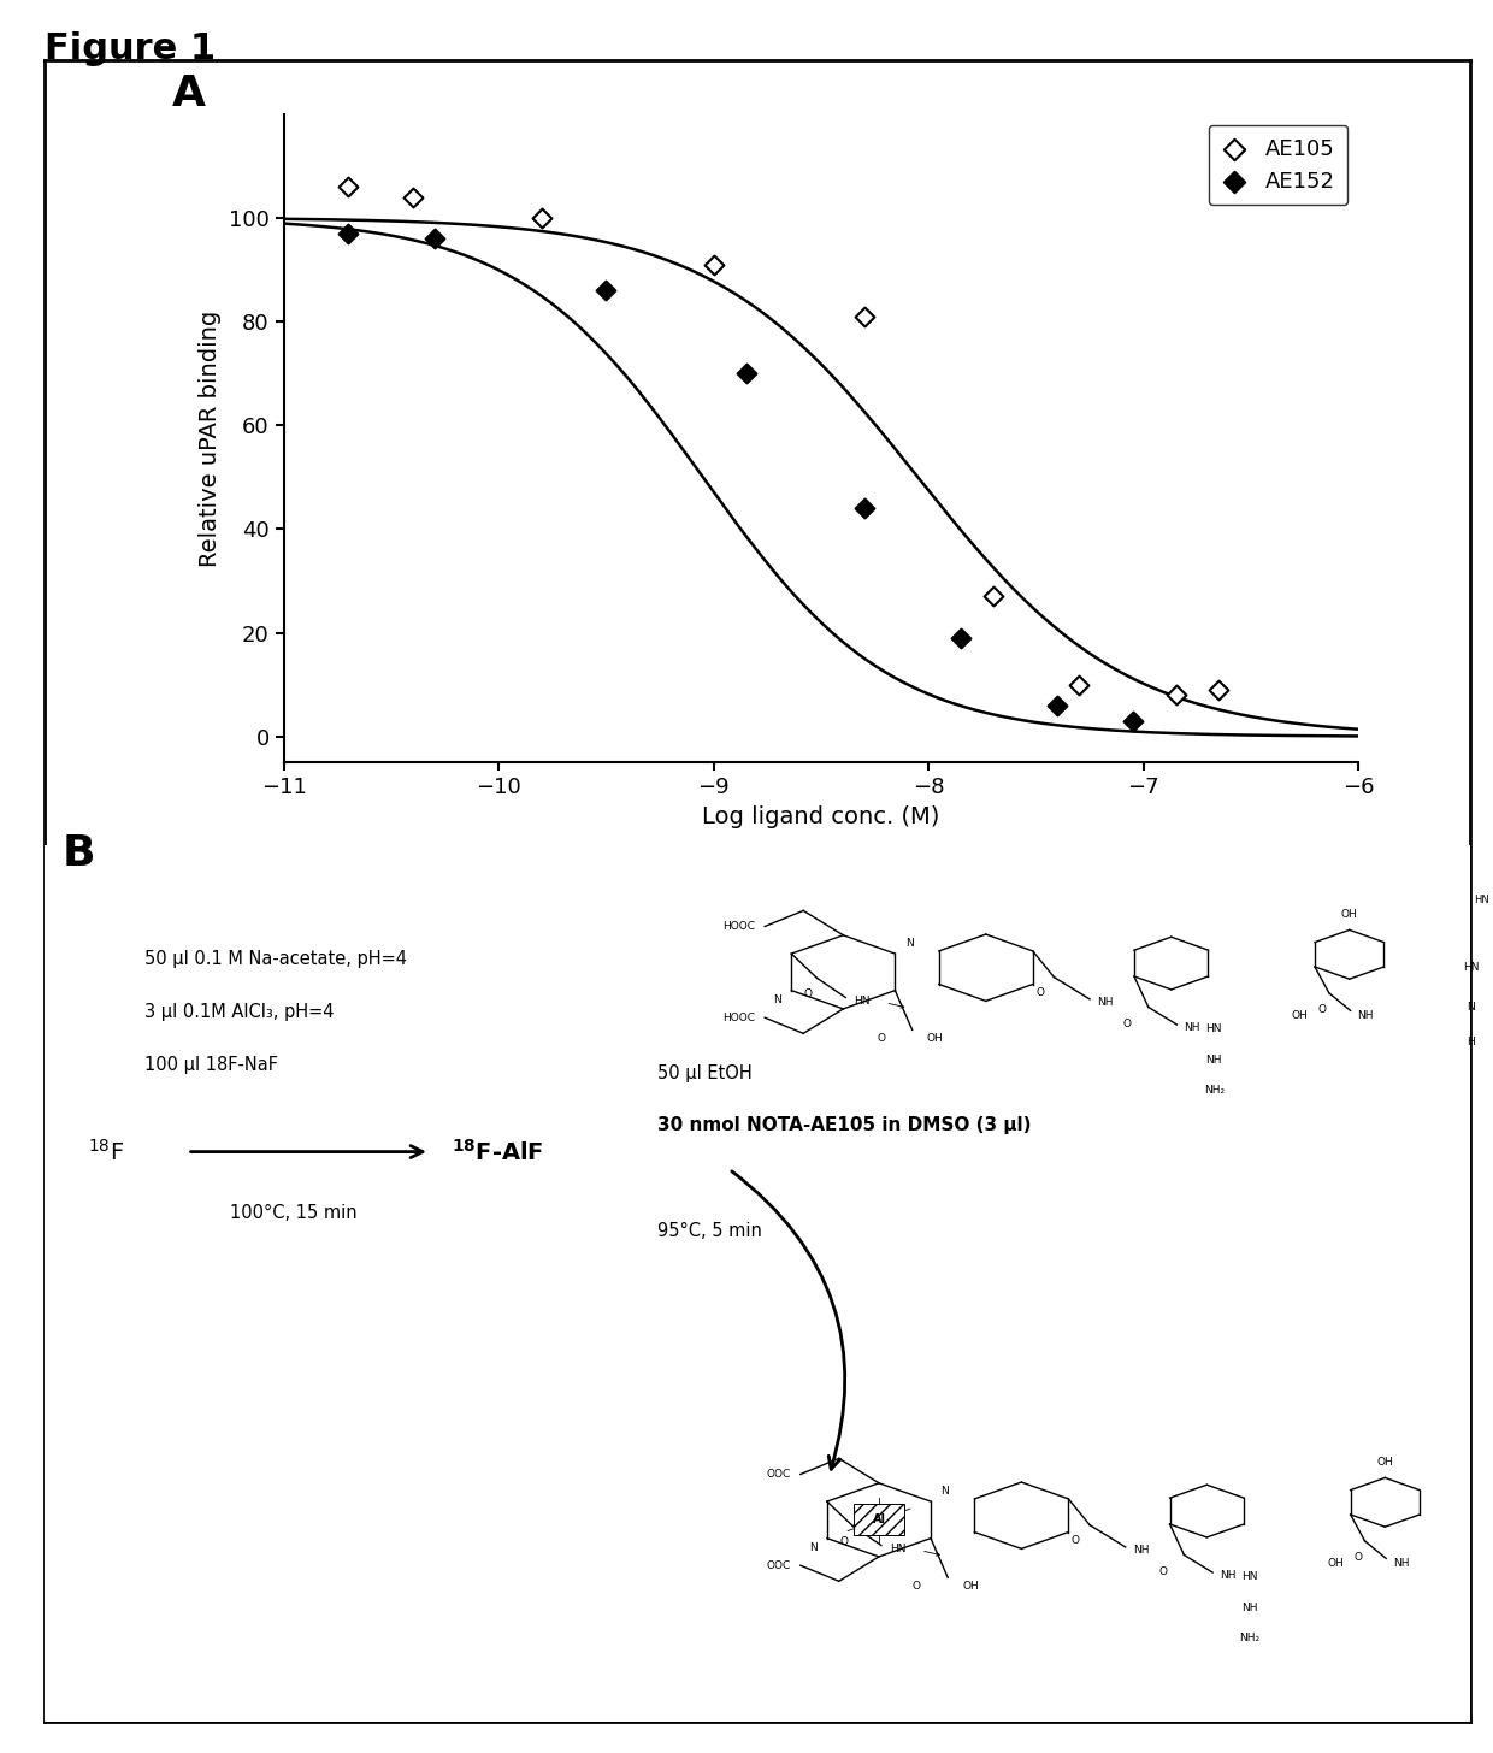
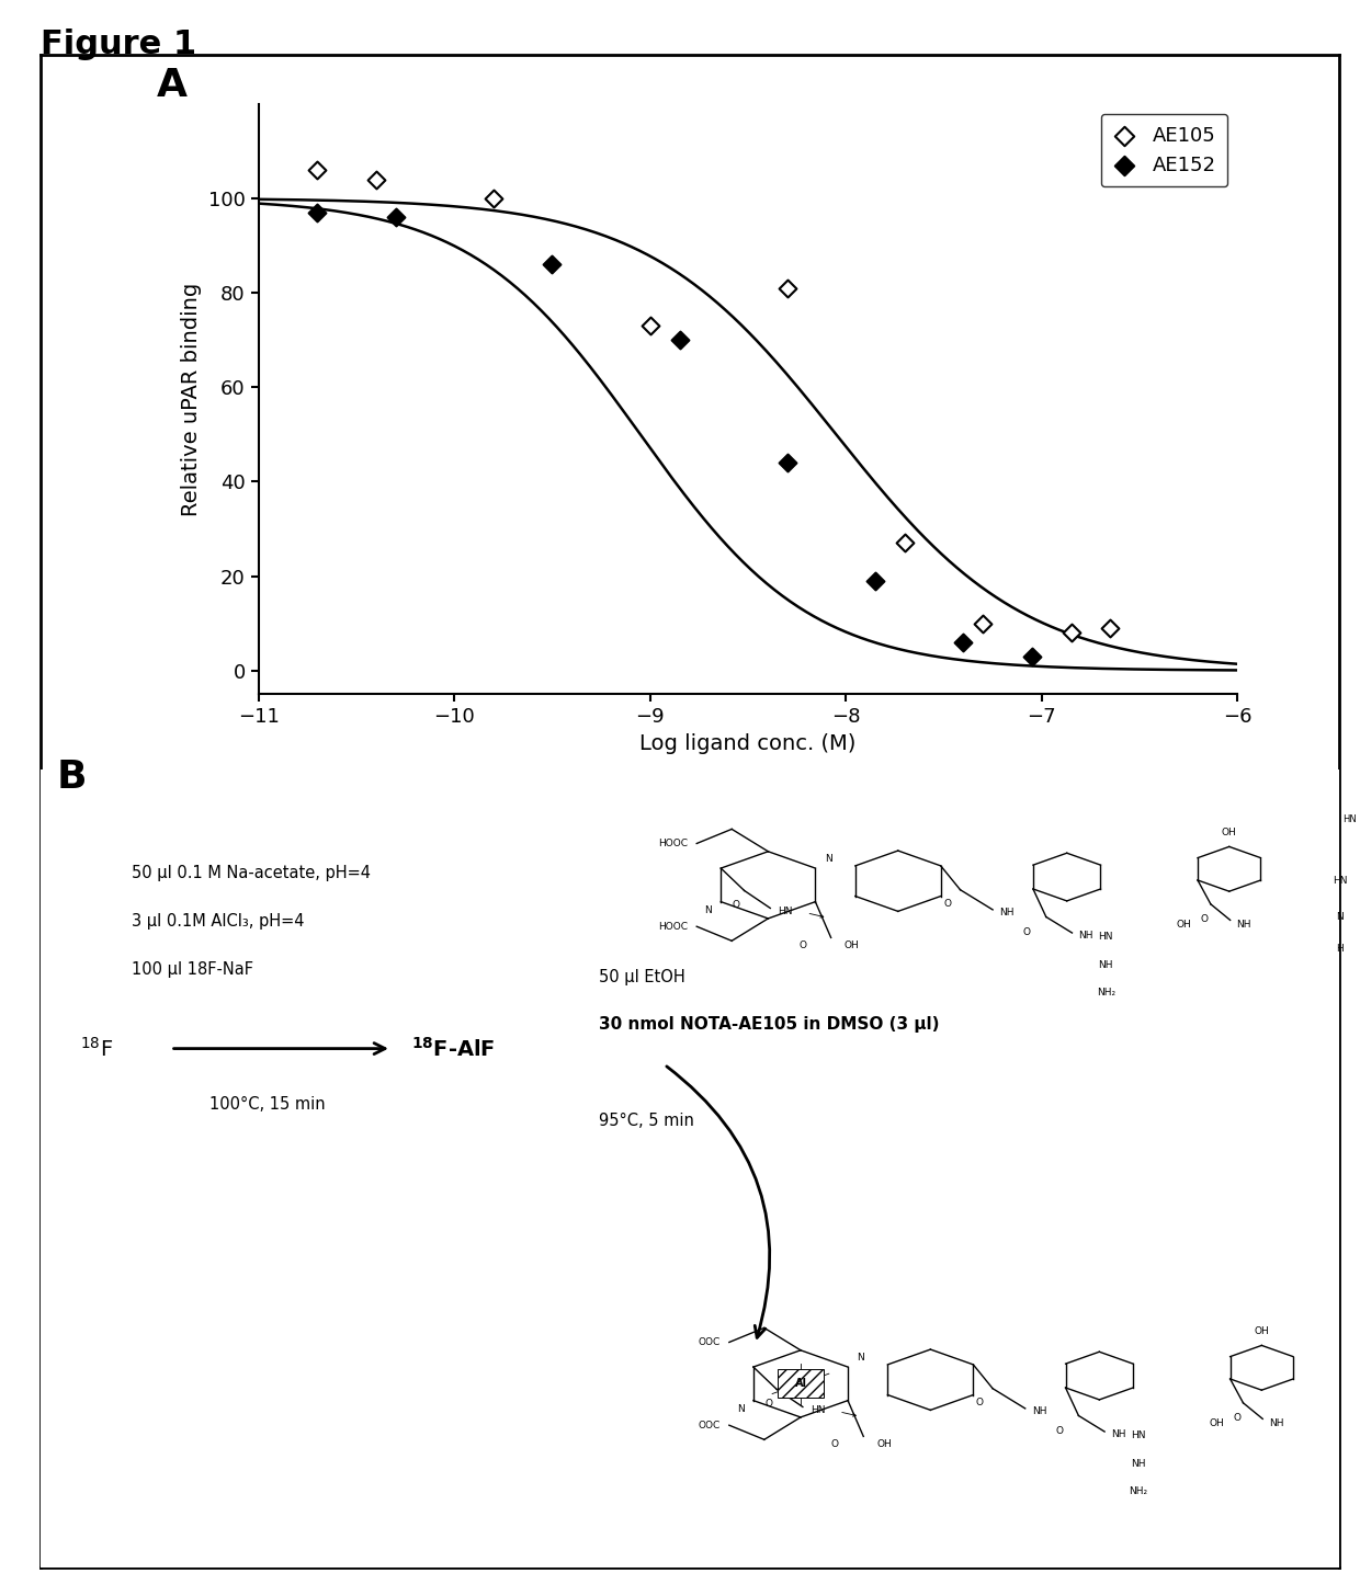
AE105/−9: 91 -> 73
